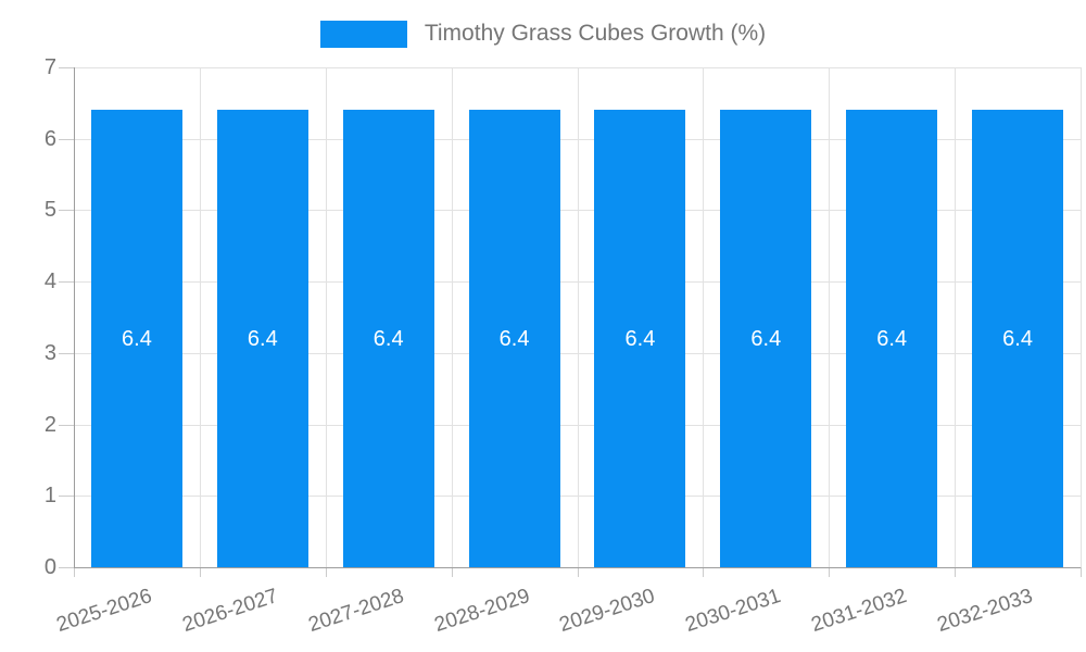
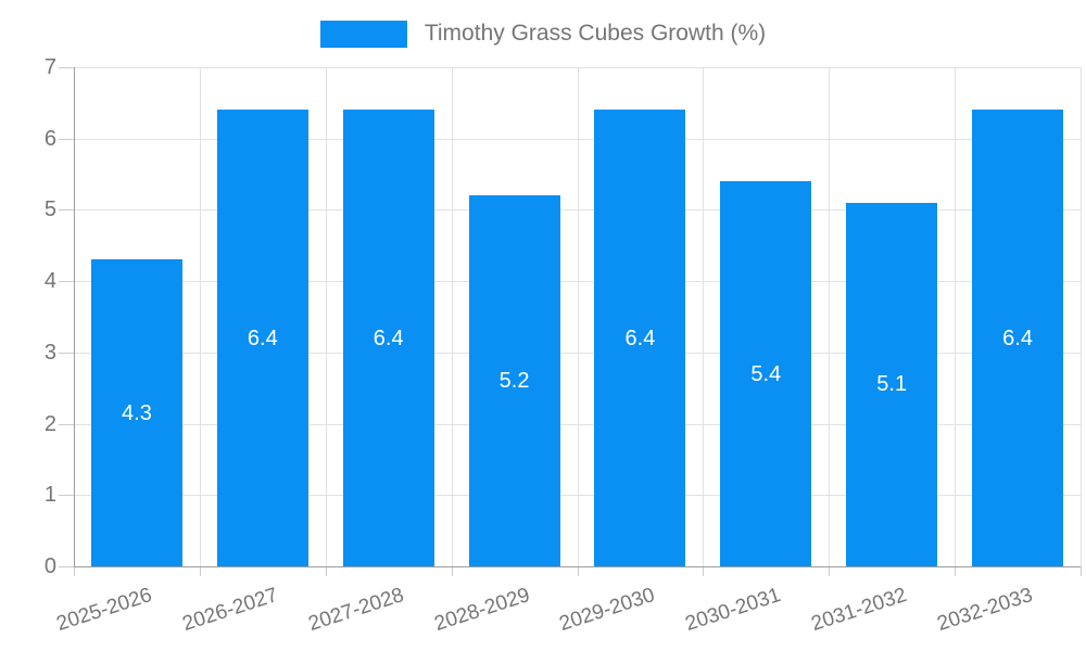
2025-2026: 6.4 -> 4.3
2028-2029: 6.4 -> 5.2
2030-2031: 6.4 -> 5.4
2031-2032: 6.4 -> 5.1
